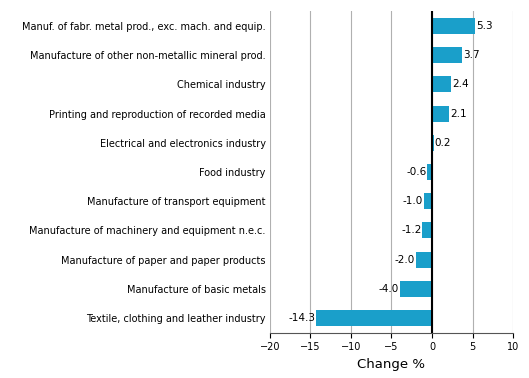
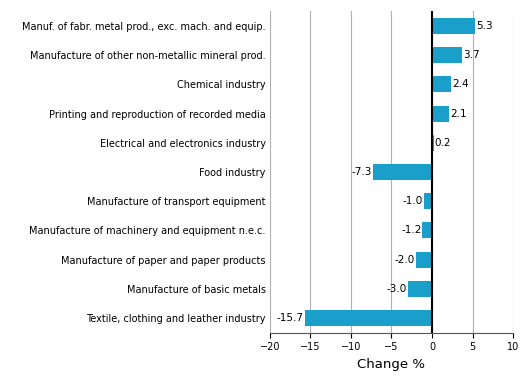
Food industry: -0.6 -> -7.3
Manufacture of basic metals: -4.0 -> -3.0
Textile, clothing and leather industry: -14.3 -> -15.7
